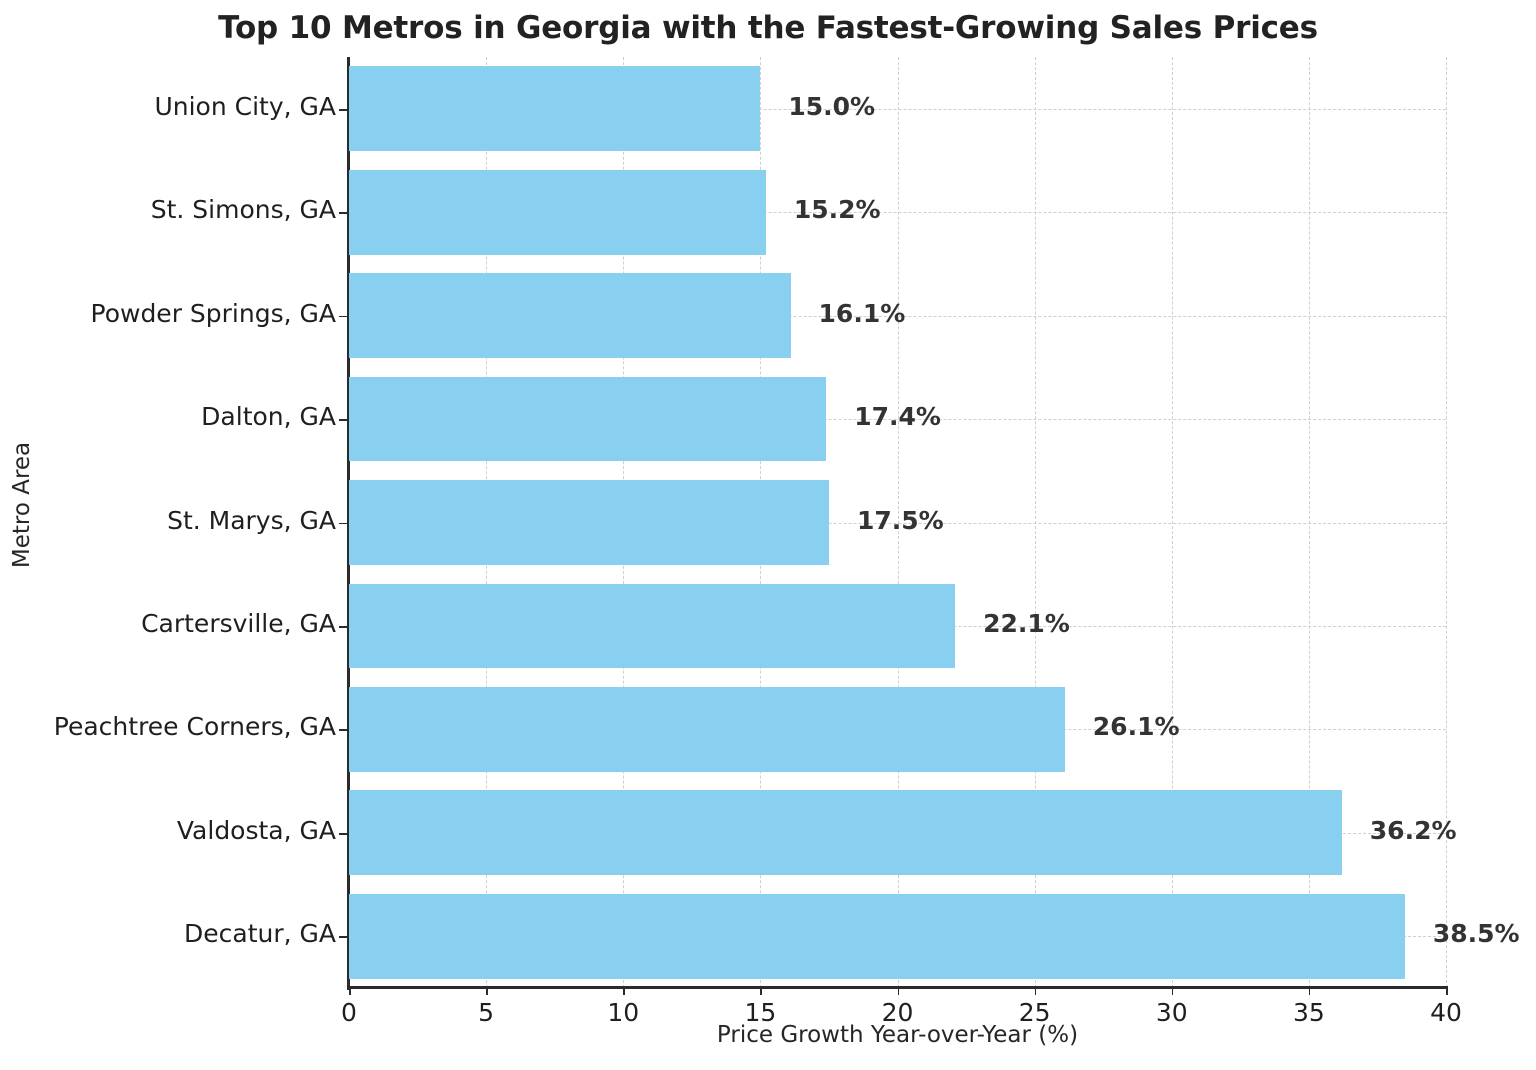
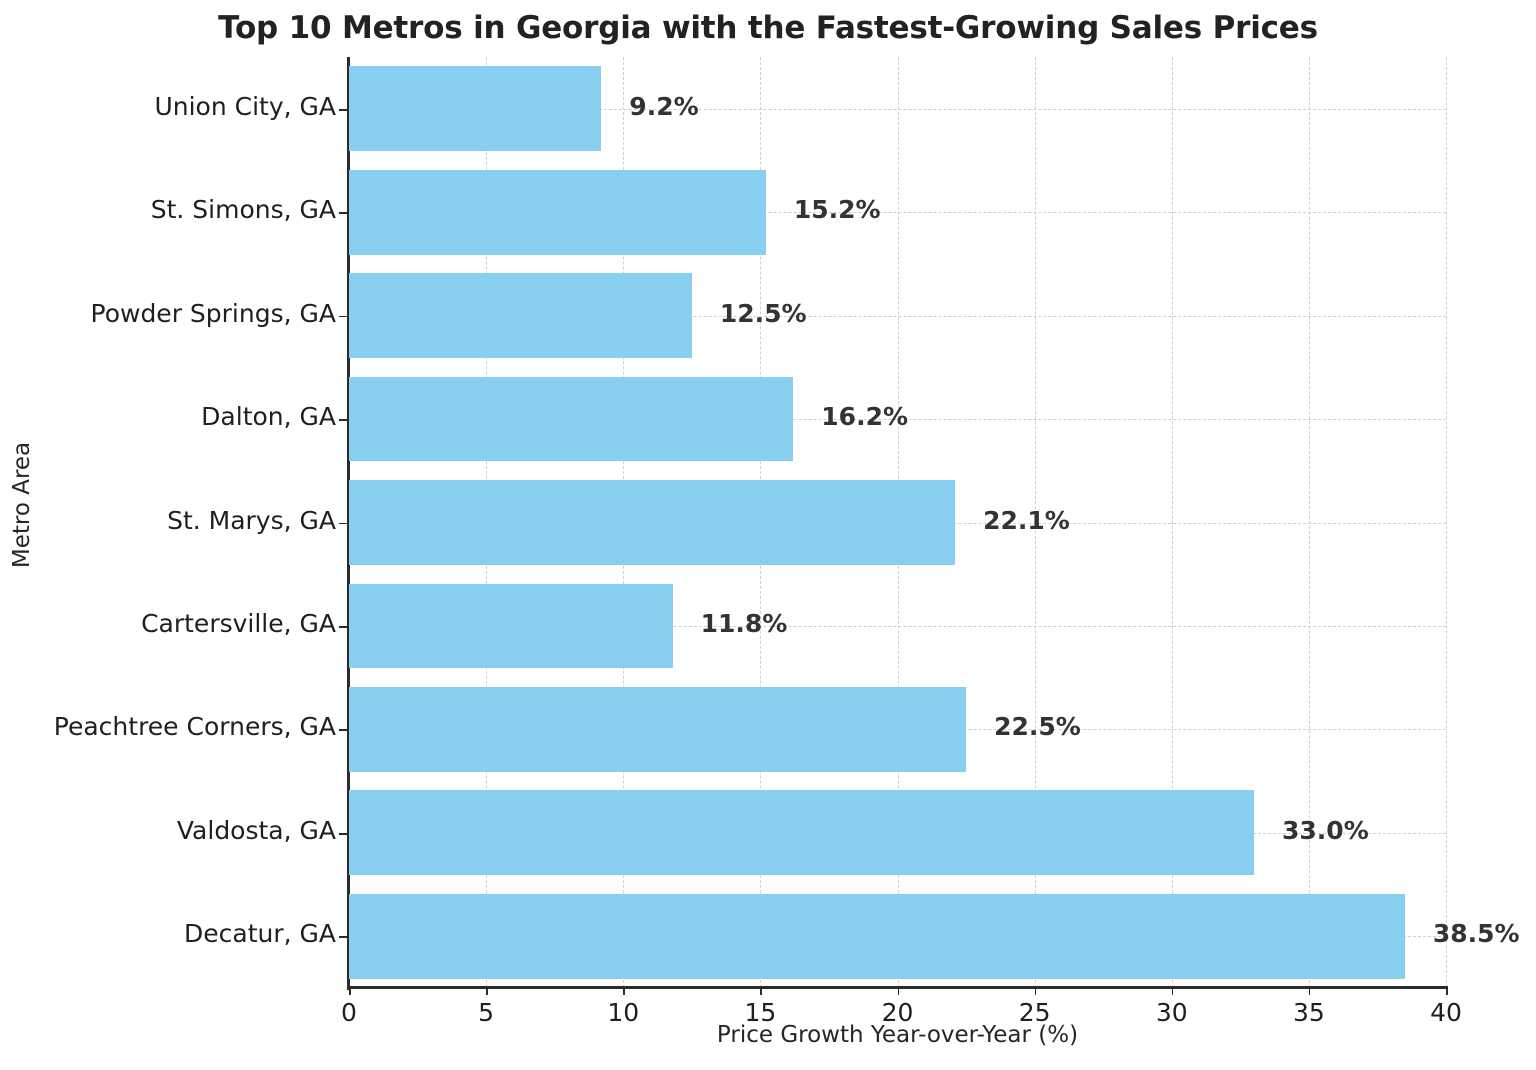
Union City, GA: 15.0% -> 9.2%
Powder Springs, GA: 16.1% -> 12.5%
Dalton, GA: 17.4% -> 16.2%
St. Marys, GA: 17.5% -> 22.1%
Cartersville, GA: 22.1% -> 11.8%
Peachtree Corners, GA: 26.1% -> 22.5%
Valdosta, GA: 36.2% -> 33.0%
